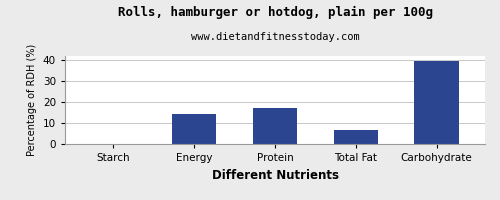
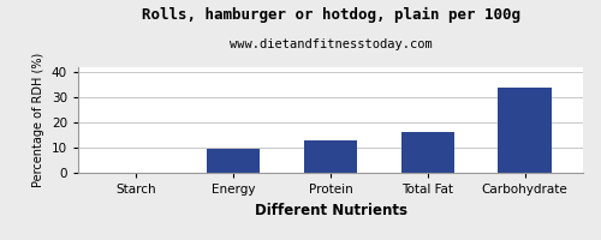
Energy: 14.5 -> 9.5
Protein: 17.2 -> 13.0
Total Fat: 6.7 -> 16.0
Carbohydrate: 39.5 -> 34.0
